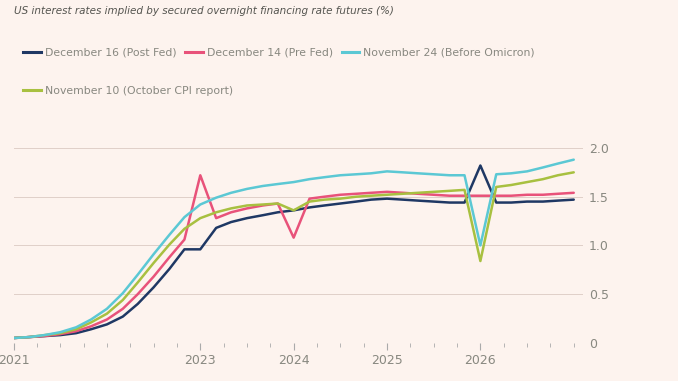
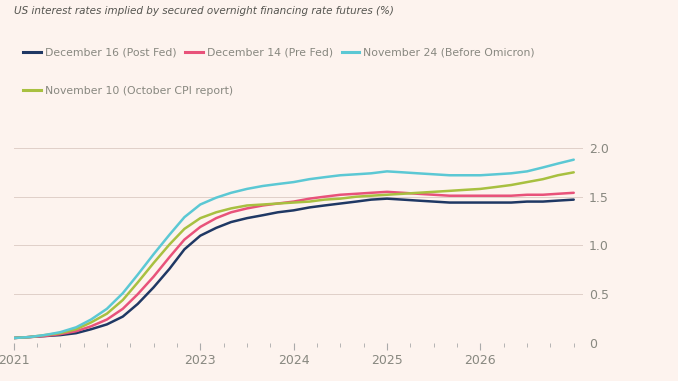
December 16 (Post Fed)/2023: 0.96 -> 1.10
December 14 (Pre Fed)/2023: 1.72 -> 1.19
December 14 (Pre Fed)/2024: 1.08 -> 1.45
November 10 (October CPI report)/2024: 1.36 -> 1.44
December 16 (Post Fed)/2026: 1.82 -> 1.44
November 24 (Before Omicron)/2026: 1.00 -> 1.72
November 10 (October CPI report)/2026: 0.84 -> 1.58
